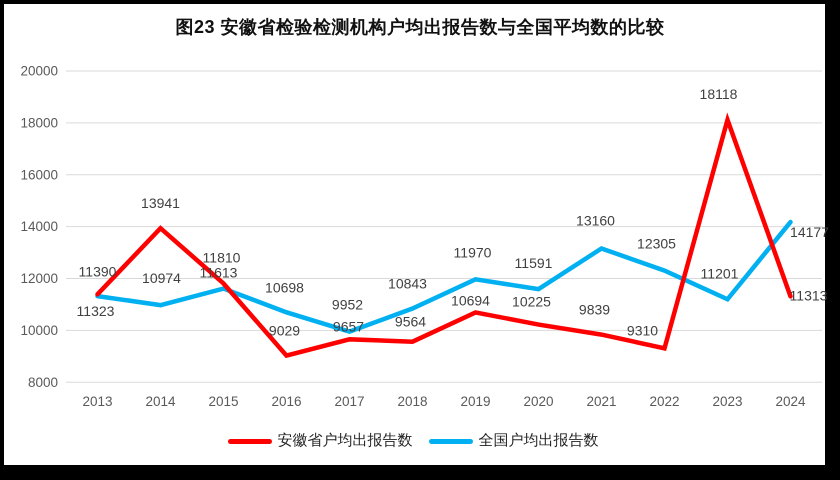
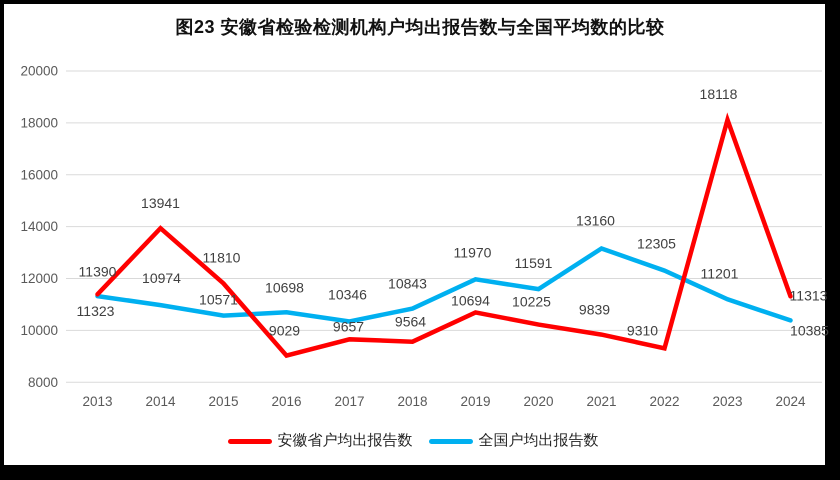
全国户均出报告数/2015: 11613 -> 10571
全国户均出报告数/2017: 9952 -> 10346
全国户均出报告数/2024: 14177 -> 10385
